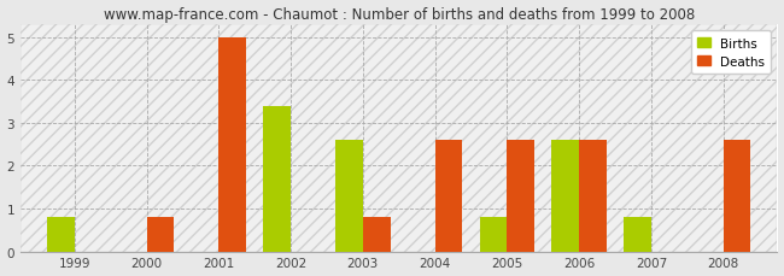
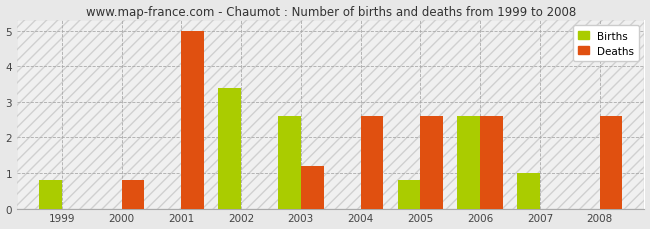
Deaths/2003: 0.8 -> 1.2
Births/2007: 0.8 -> 1.0
